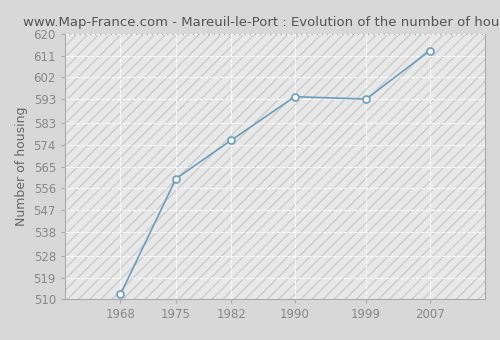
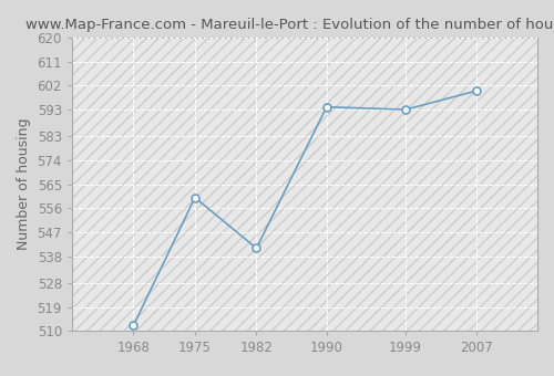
1982: 576 -> 541
2007: 613 -> 600
